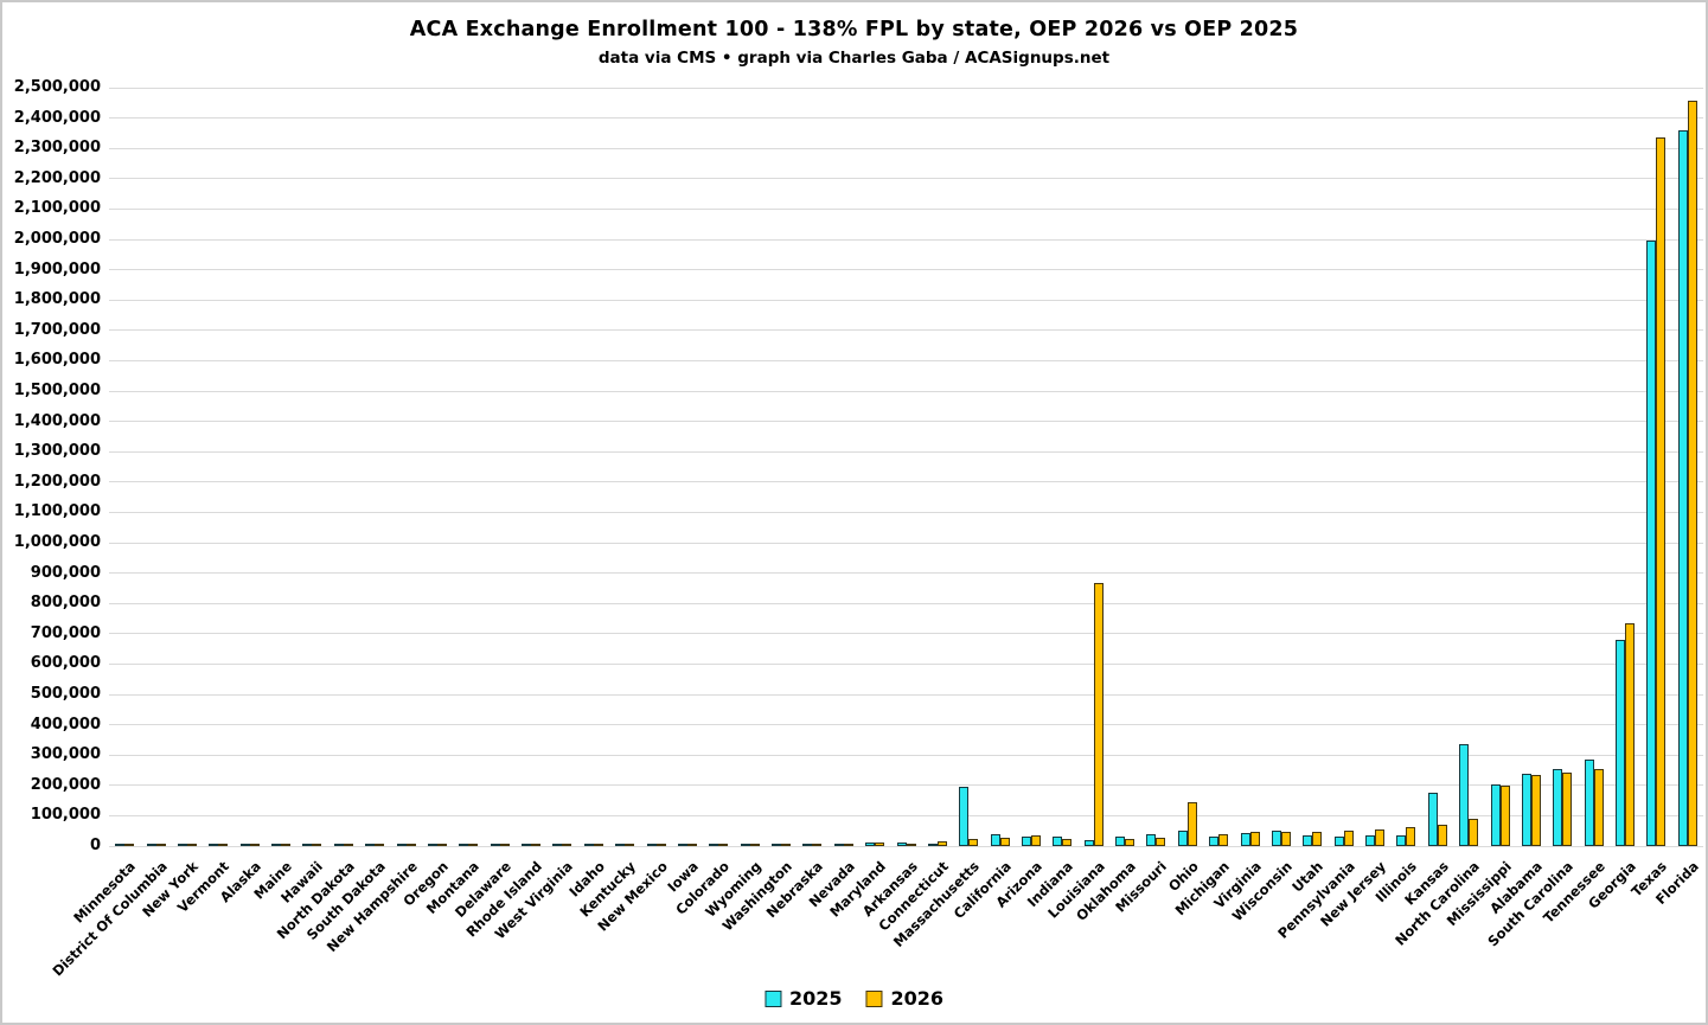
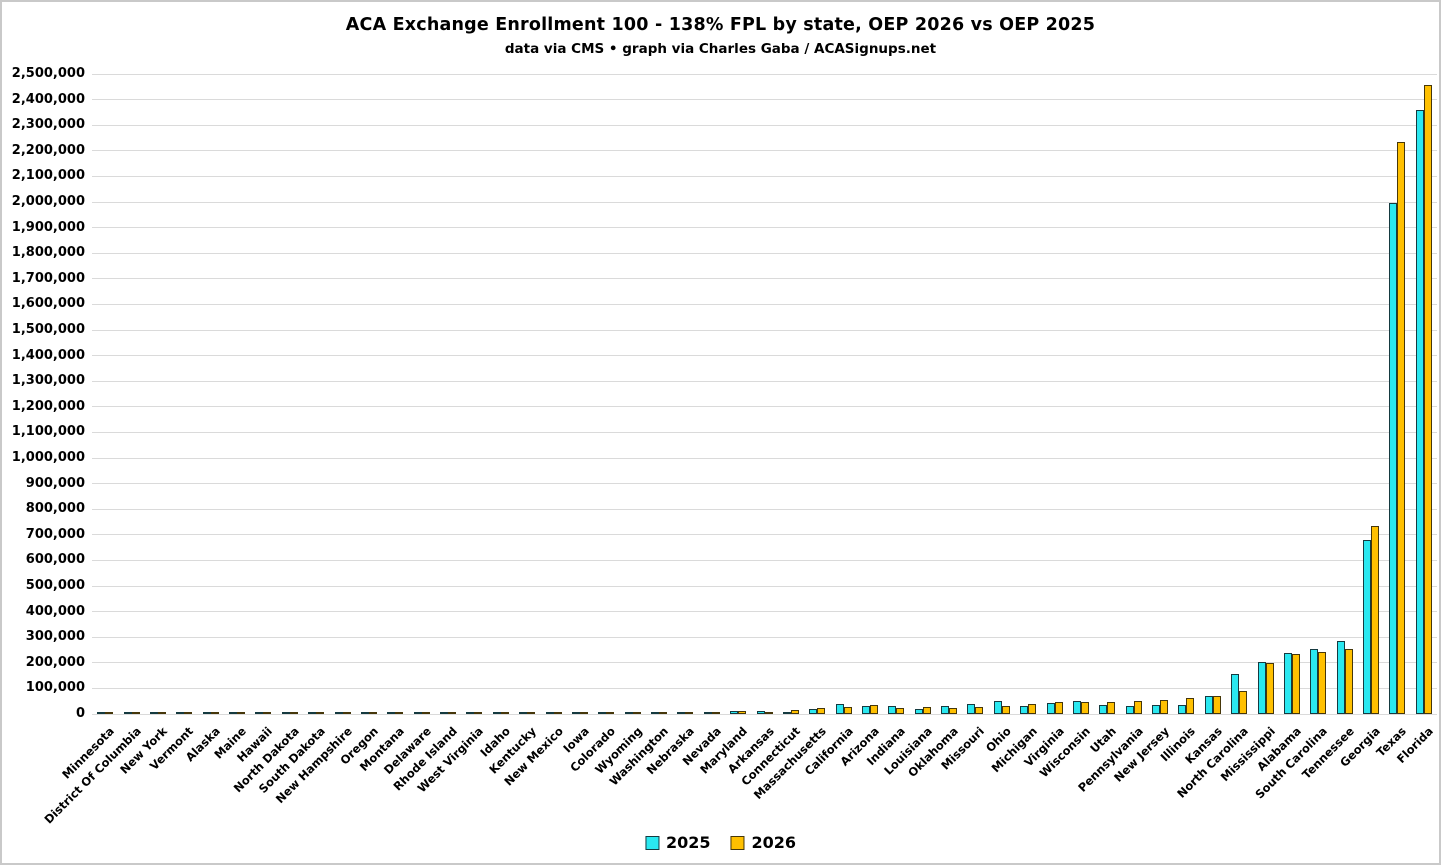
2025/Massachusetts: 200000 -> 20000
2026/Louisiana: 870000 -> 30000
2026/Ohio: 150000 -> 40000
2025/Kansas: 180000 -> 70000
2025/North Carolina: 340000 -> 160000
2026/Texas: 2340000 -> 2240000
